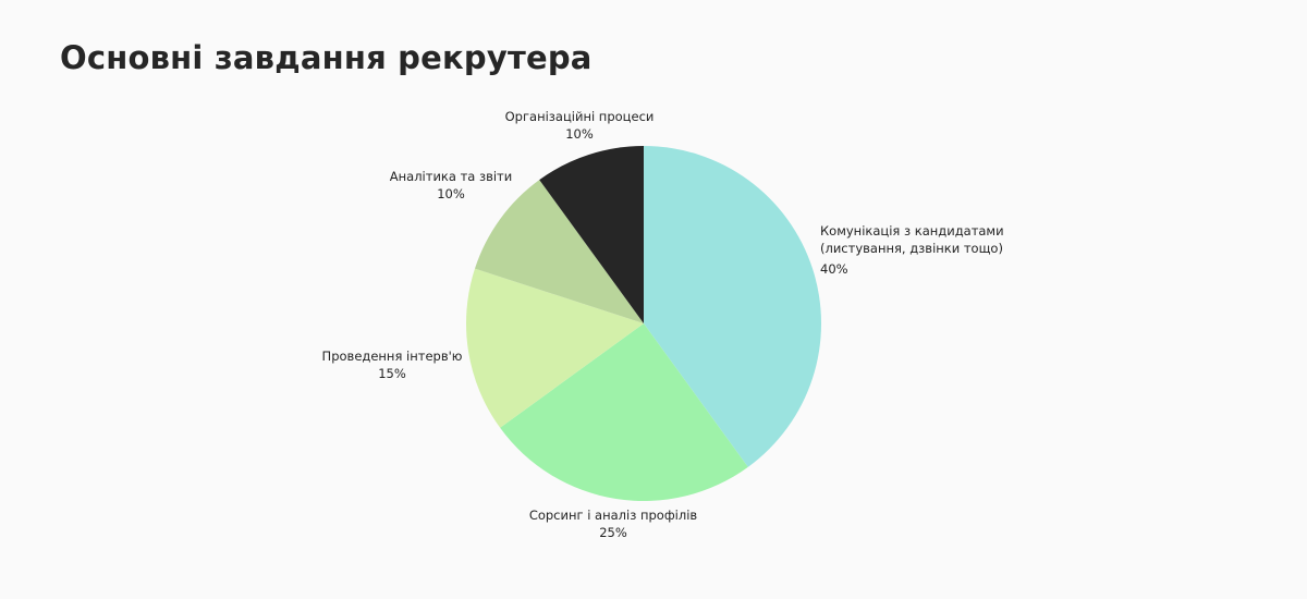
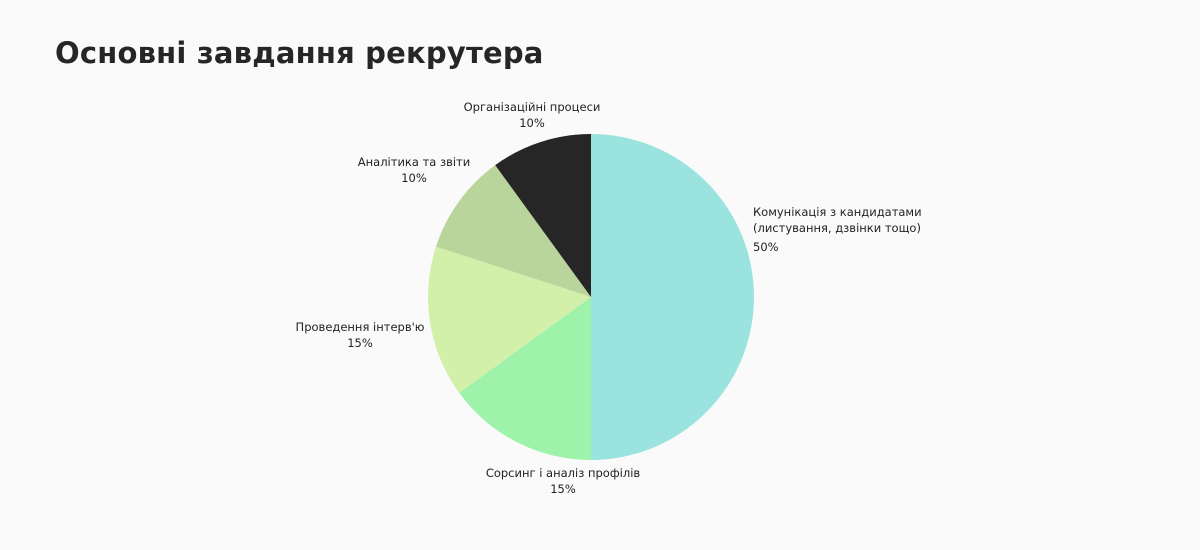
Комунікація з кандидатами (листування, дзвінки тощо): 40% -> 50%
Сорсинг і аналіз профілів: 25% -> 15%
